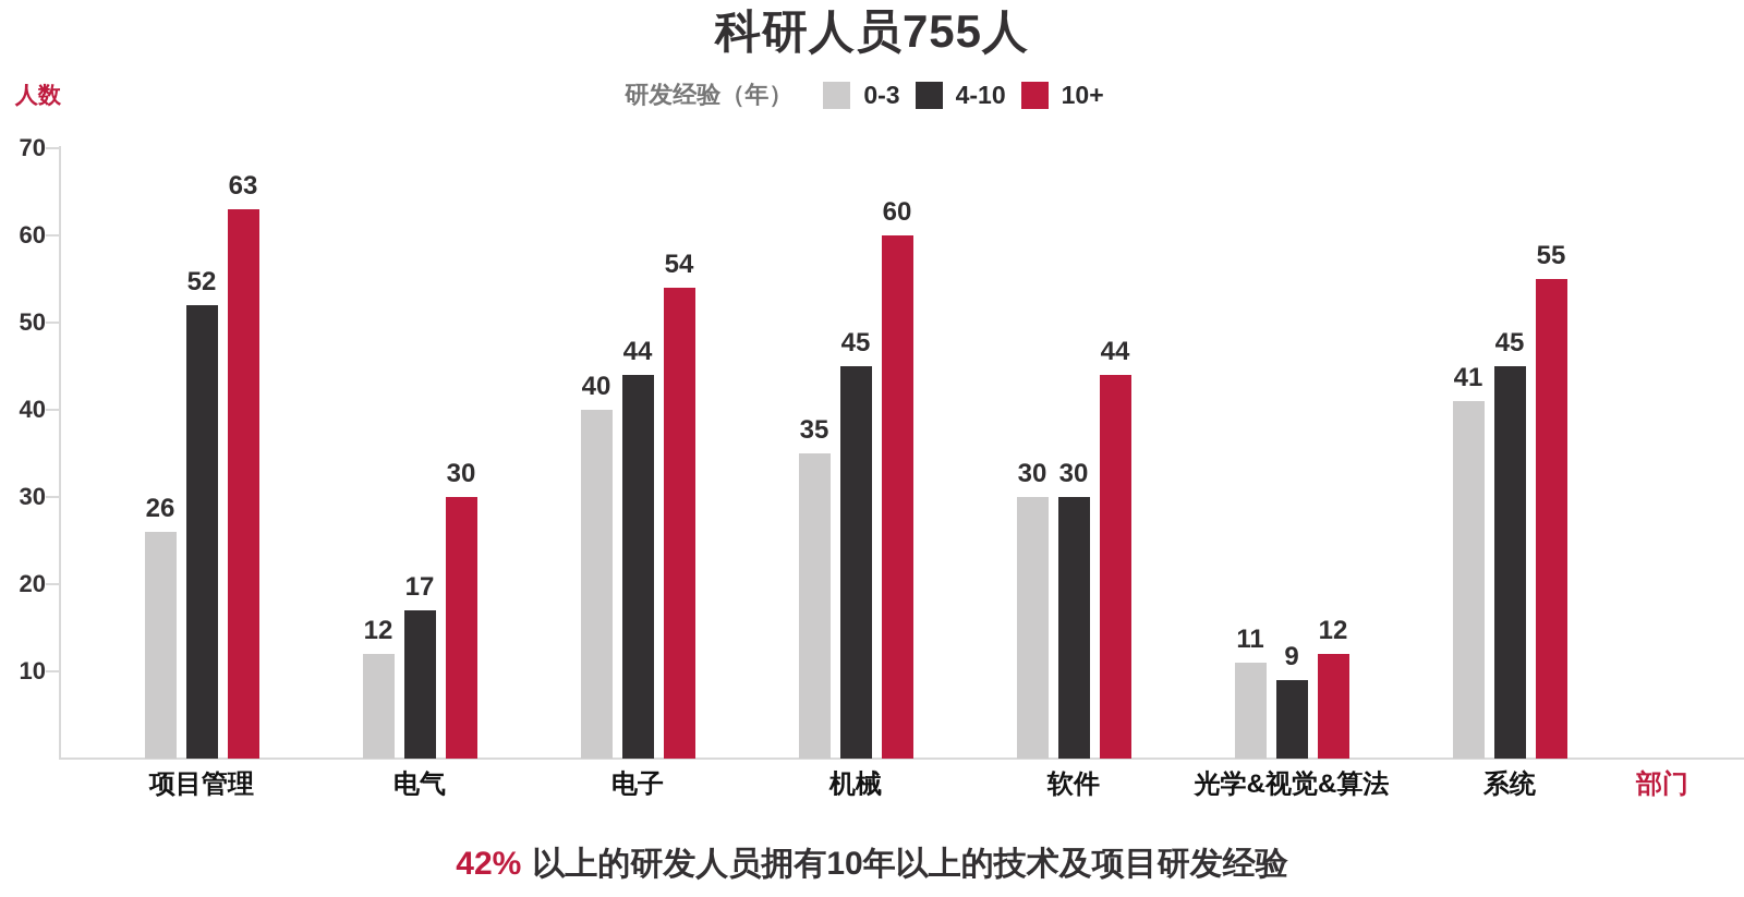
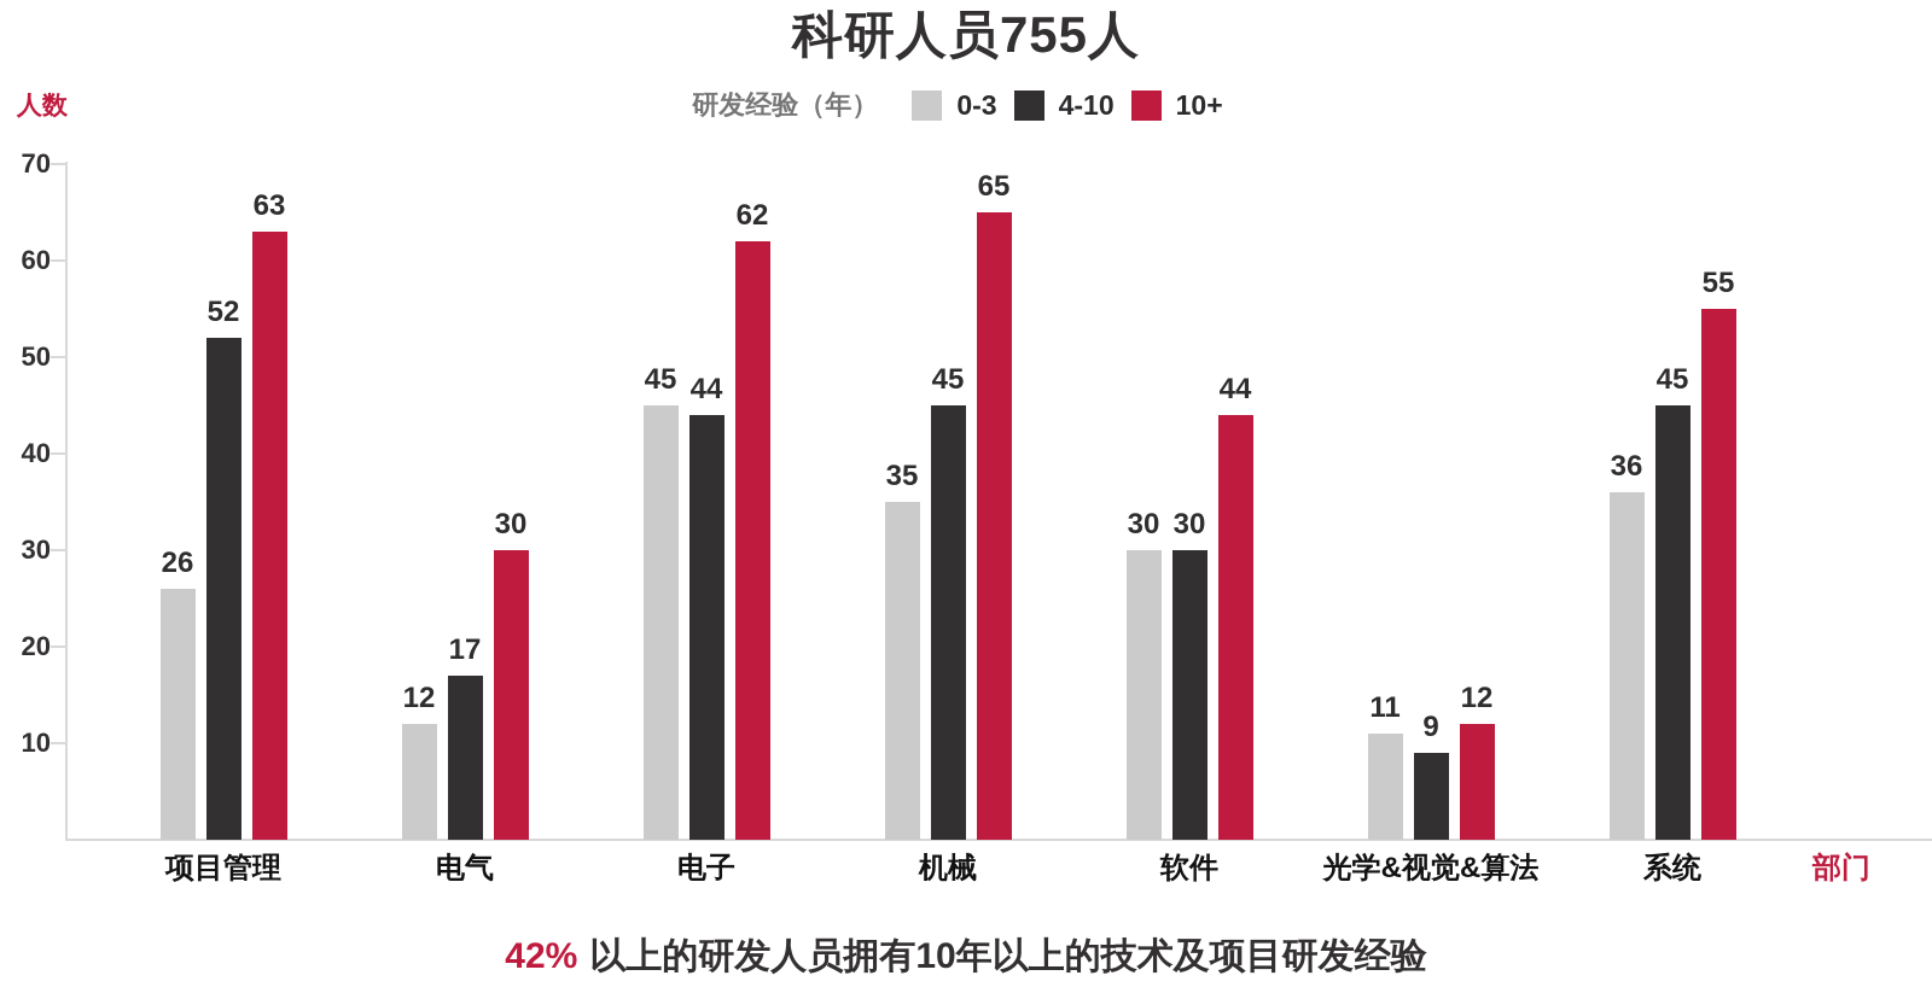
0-3/电子: 40 -> 45
10+/电子: 54 -> 62
10+/机械: 60 -> 65
0-3/系统: 41 -> 36
